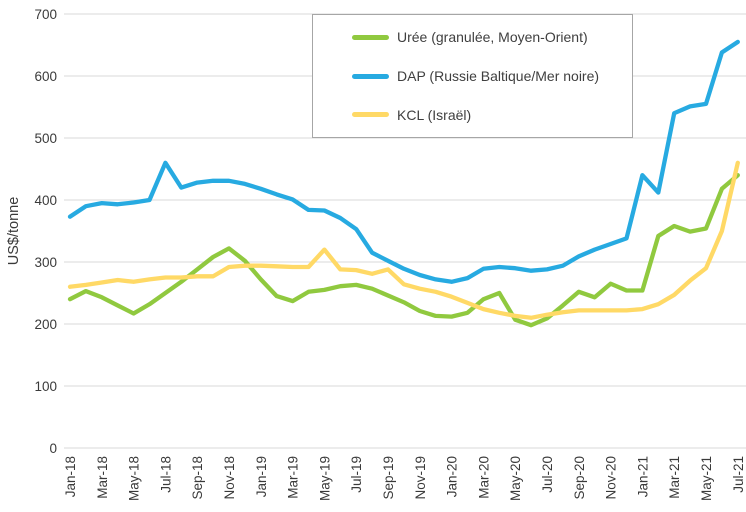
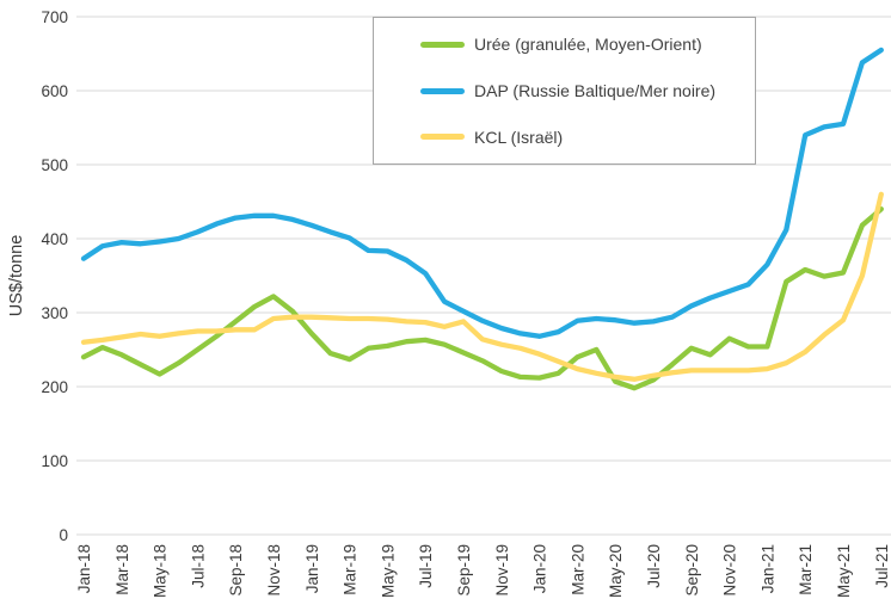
DAP (Russie Baltique/Mer noire)/Jul-18: 460 -> 410
KCL (Israël)/May-19: 320 -> 290
DAP (Russie Baltique/Mer noire)/Jan-21: 440 -> 360
